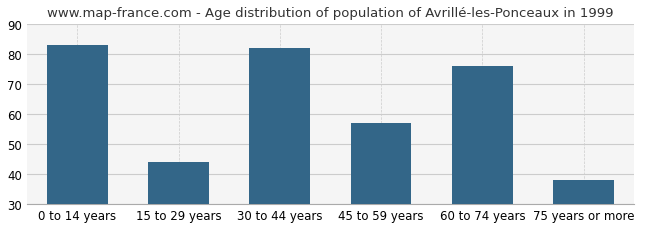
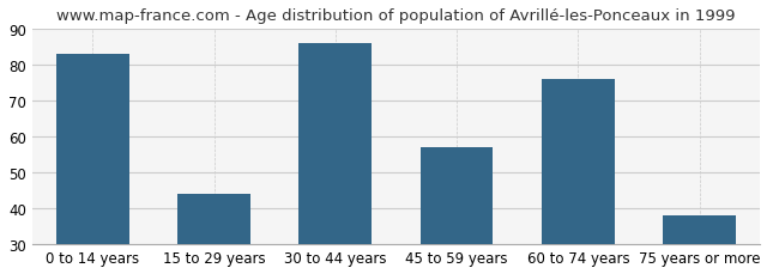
30 to 44 years: 82 -> 86
